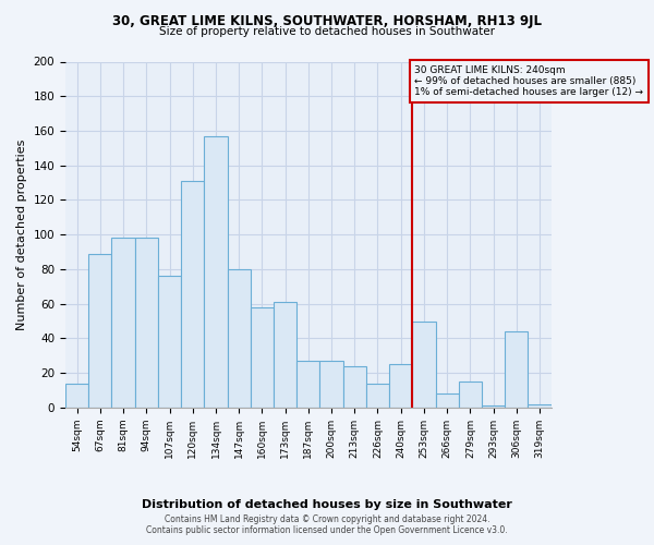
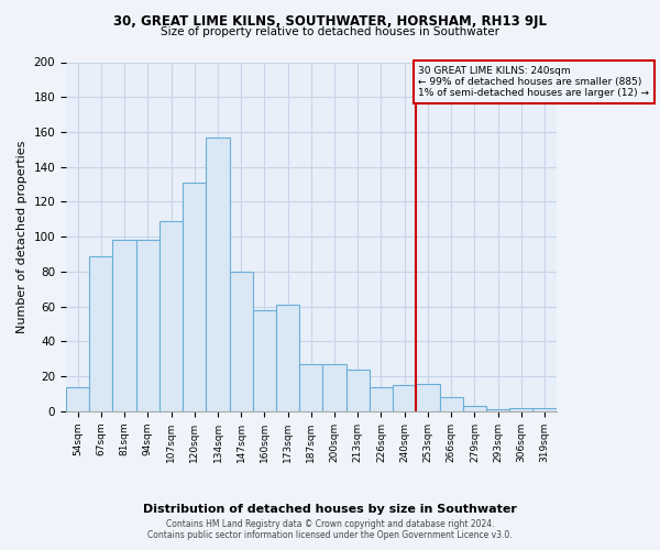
107sqm: 76 -> 109
240sqm: 25 -> 15
253sqm: 50 -> 16
279sqm: 15 -> 3
306sqm: 44 -> 2
